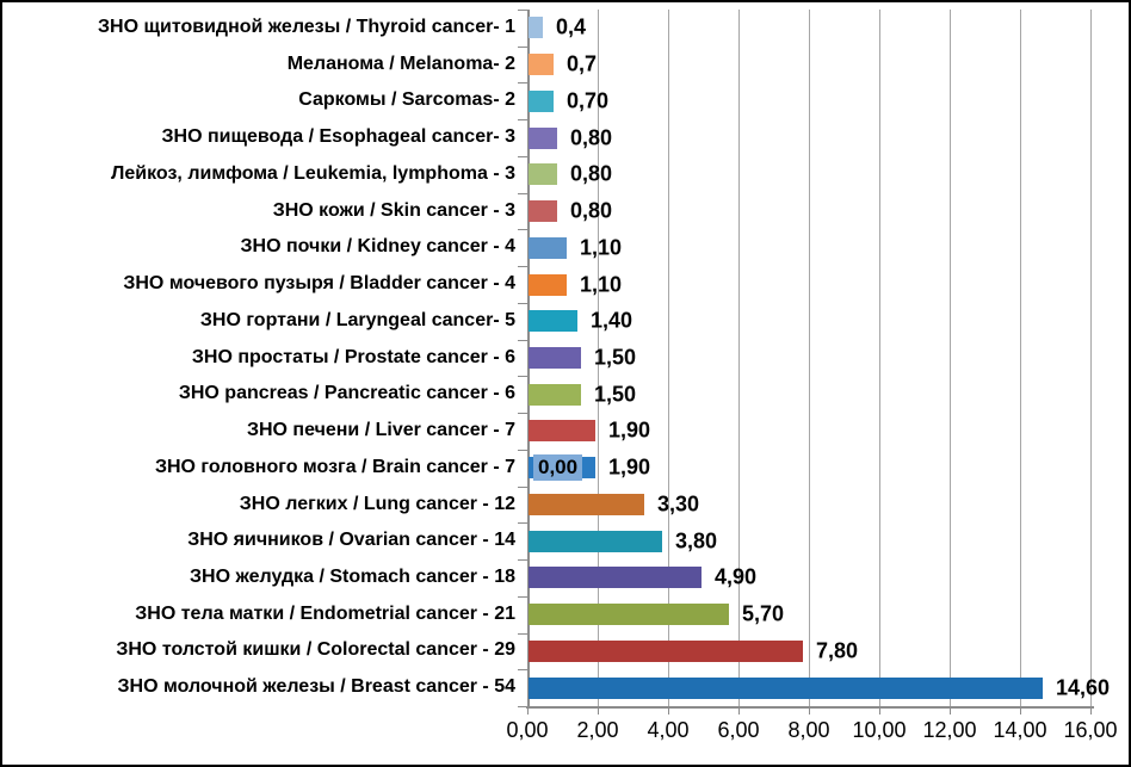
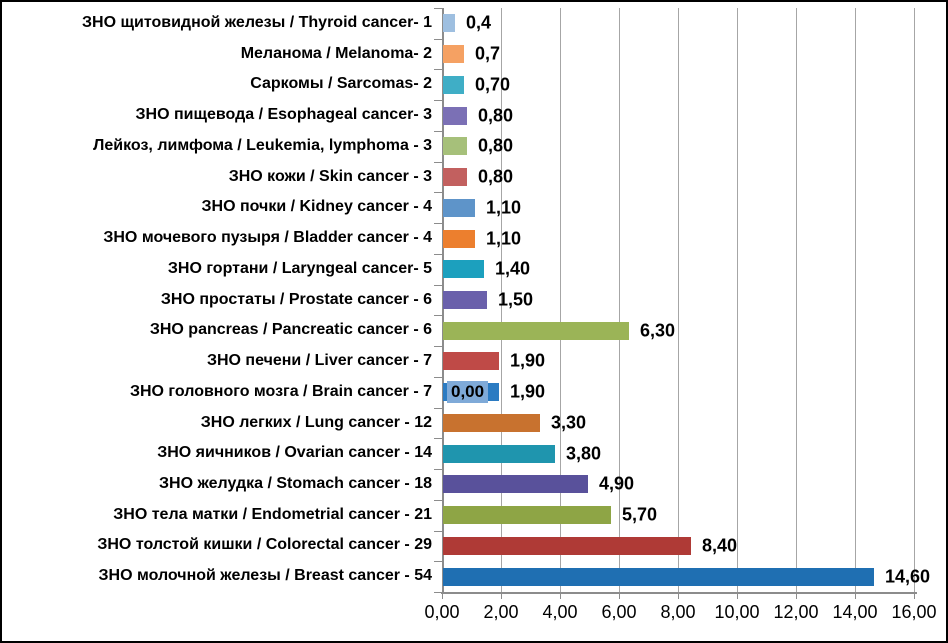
ЗНО pancreas / Pancreatic cancer - 6: 1,50 -> 6,30
ЗНО толстой кишки / Colorectal cancer - 29: 7,80 -> 8,40
